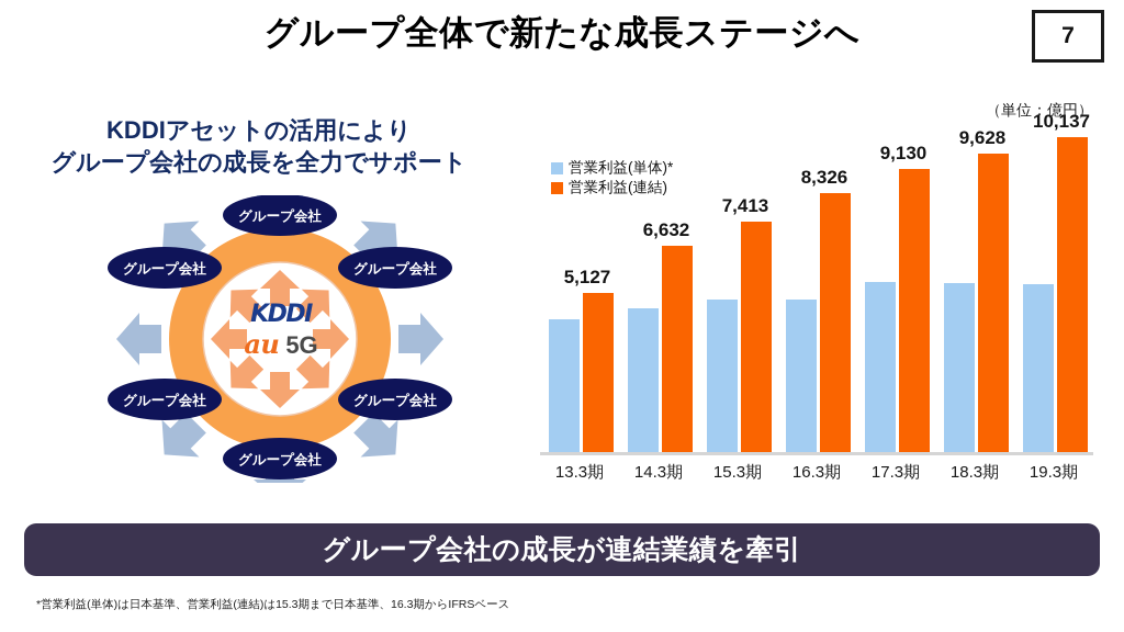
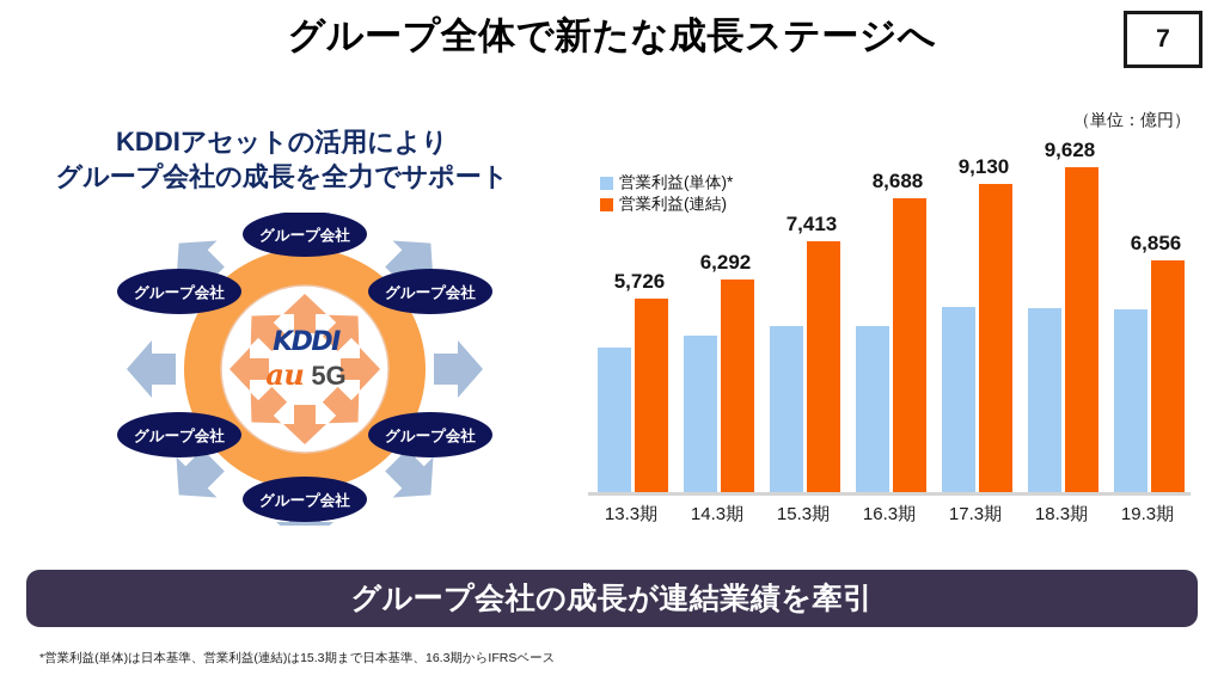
営業利益(連結)/13.3期: 5,127 -> 5,726
営業利益(連結)/14.3期: 6,632 -> 6,292
営業利益(連結)/16.3期: 8,326 -> 8,688
営業利益(連結)/19.3期: 10,137 -> 6,856
